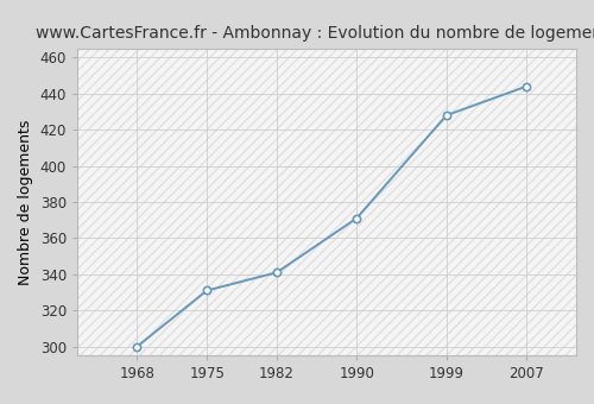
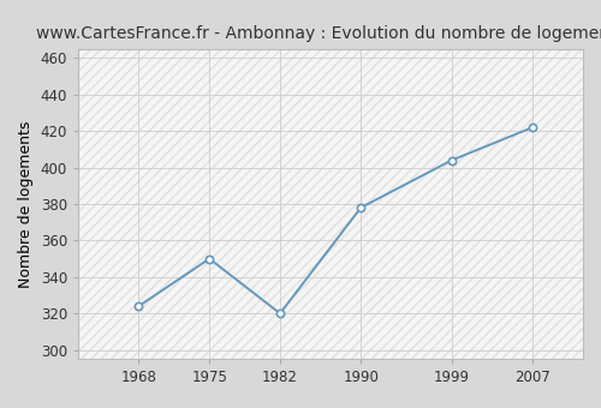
1968: 300 -> 324
1975: 331 -> 350
1982: 341 -> 320
1990: 371 -> 378
1999: 428 -> 404
2007: 444 -> 422
